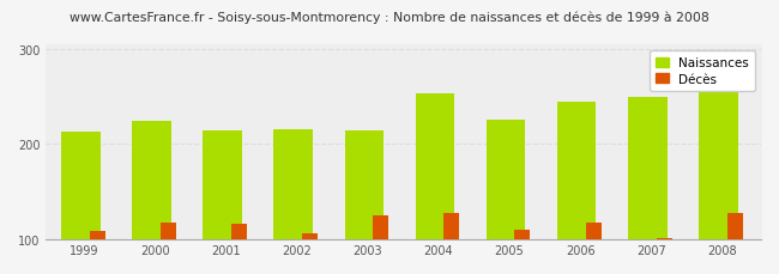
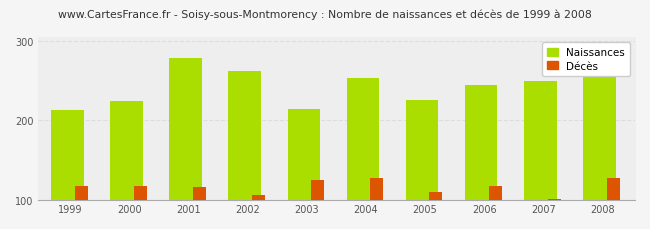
Décès/1999: 109 -> 118
Naissances/2001: 214 -> 278
Naissances/2002: 215 -> 262
